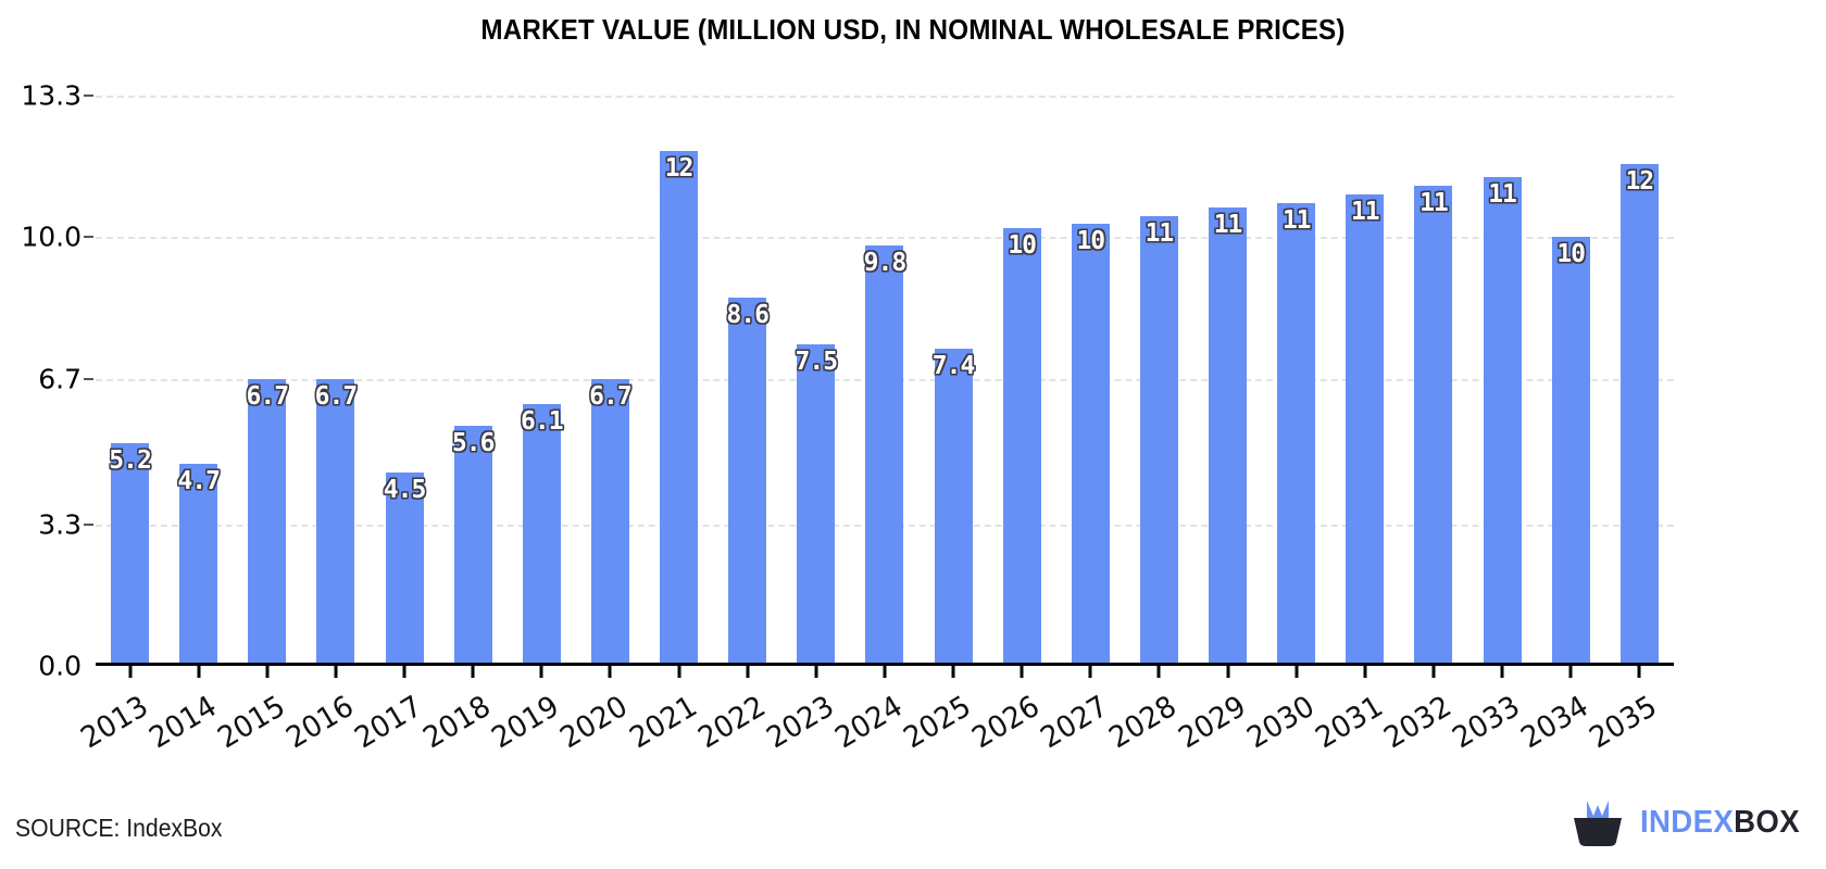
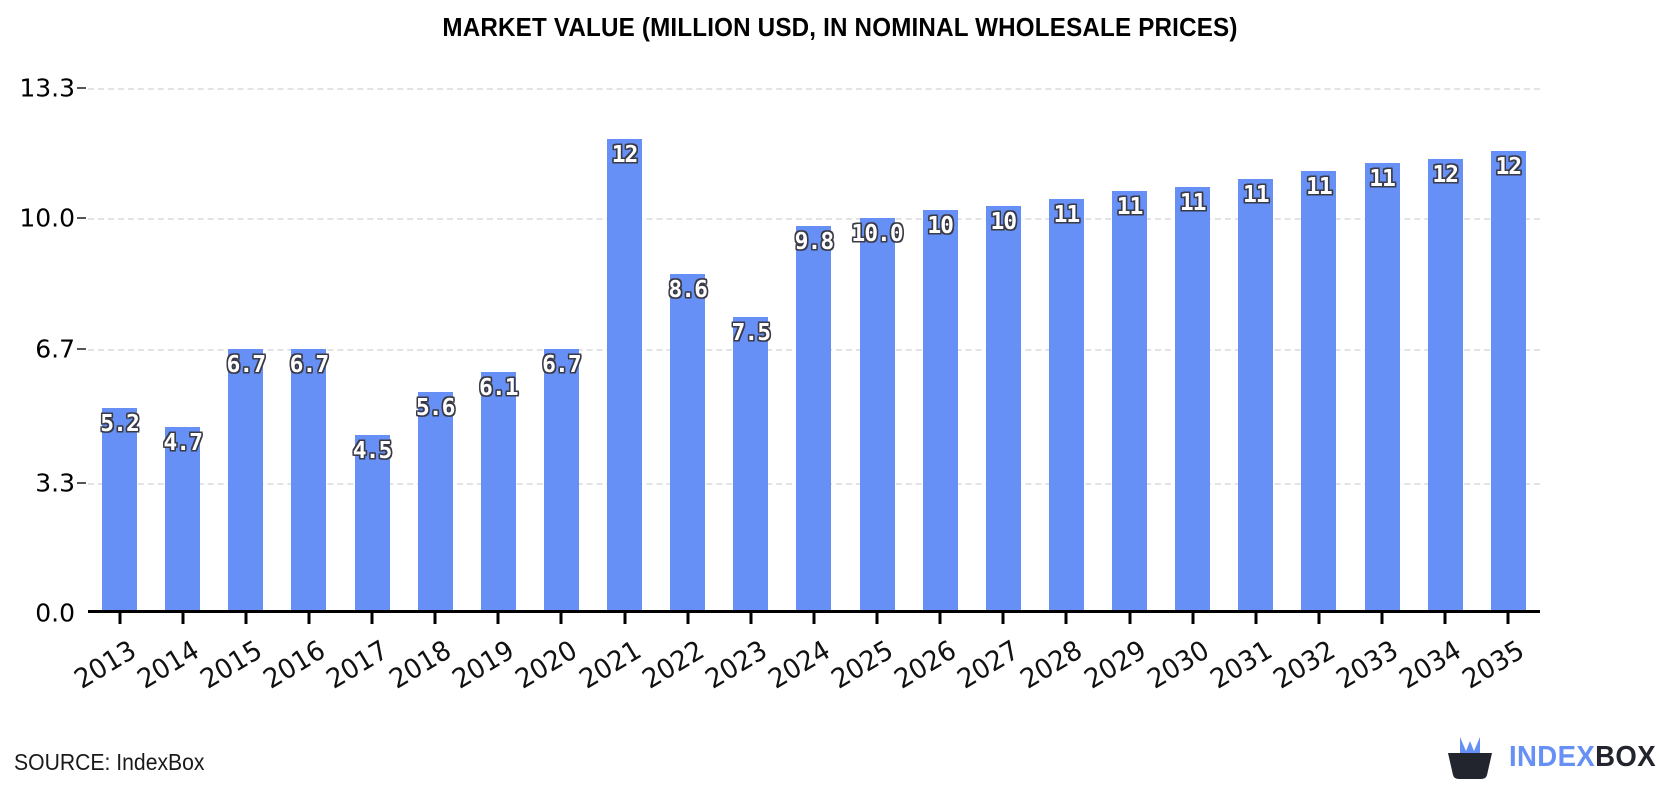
2025: 7.4 -> 10.0
2034: 10 -> 12
